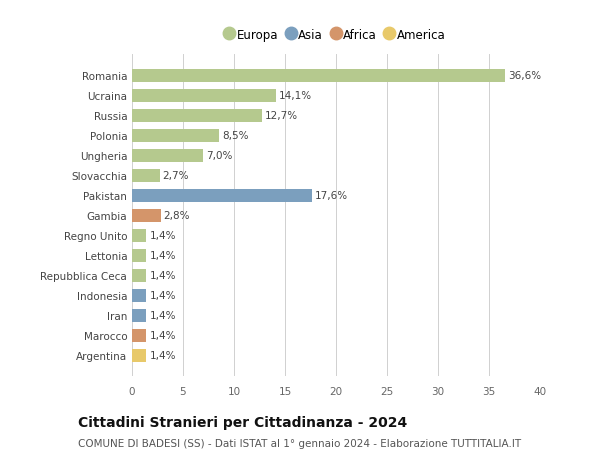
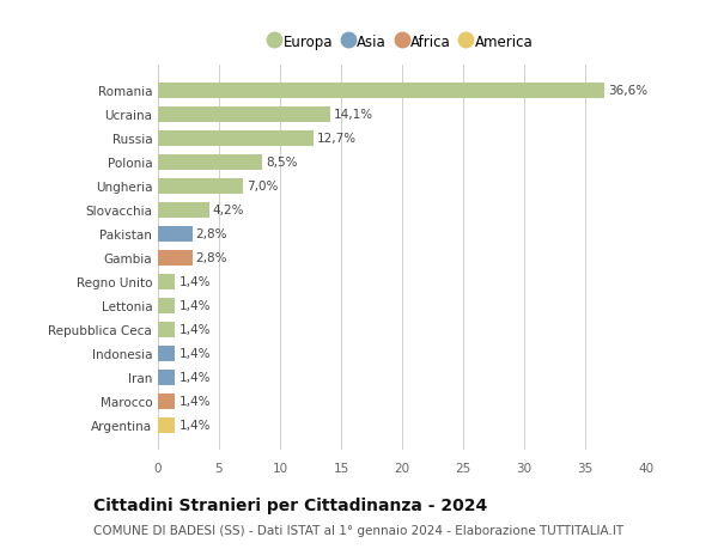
Slovacchia: 2,7% -> 4,2%
Pakistan: 17,6% -> 2,8%
